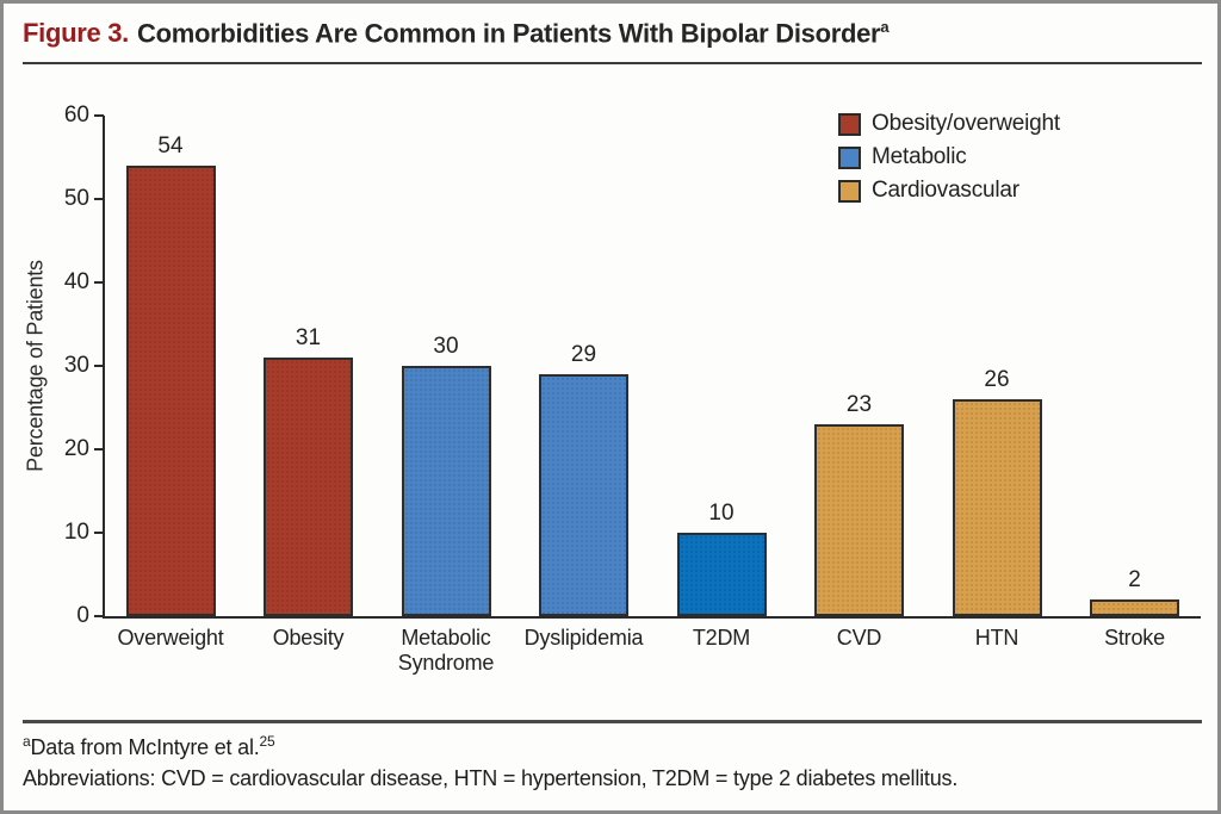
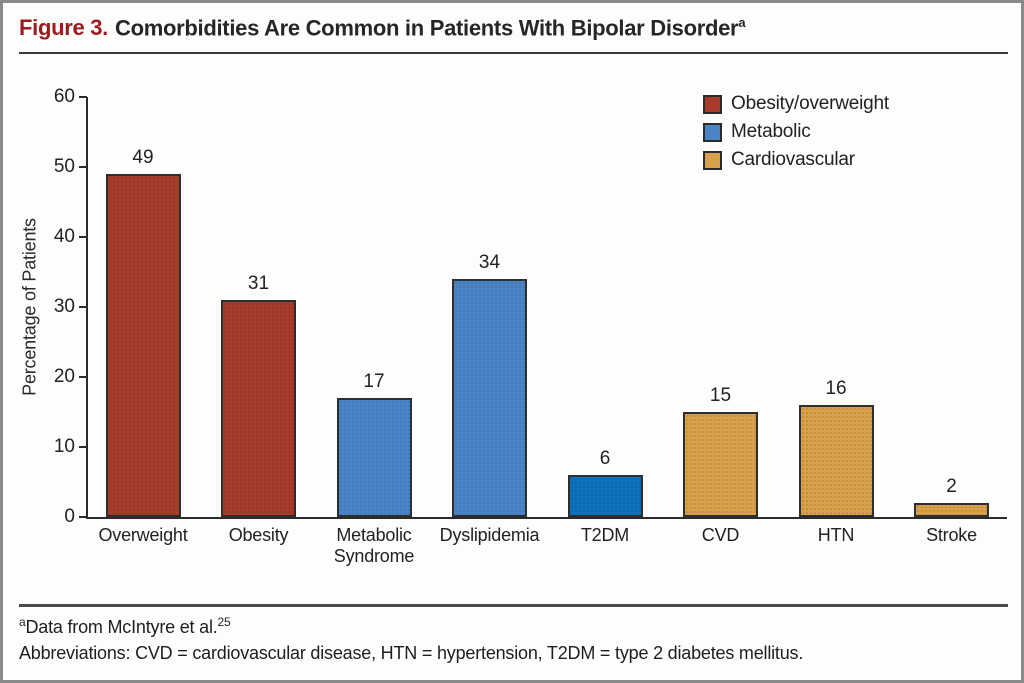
Overweight: 54 -> 49
Metabolic Syndrome: 30 -> 17
Dyslipidemia: 29 -> 34
T2DM: 10 -> 6
CVD: 23 -> 15
HTN: 26 -> 16
